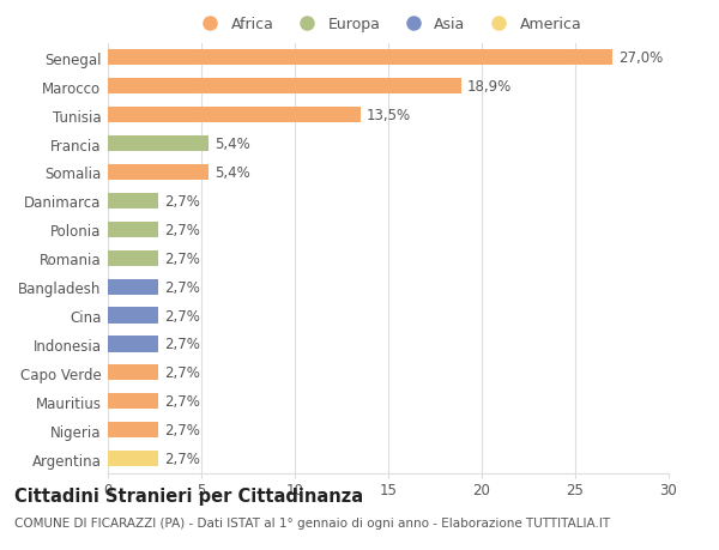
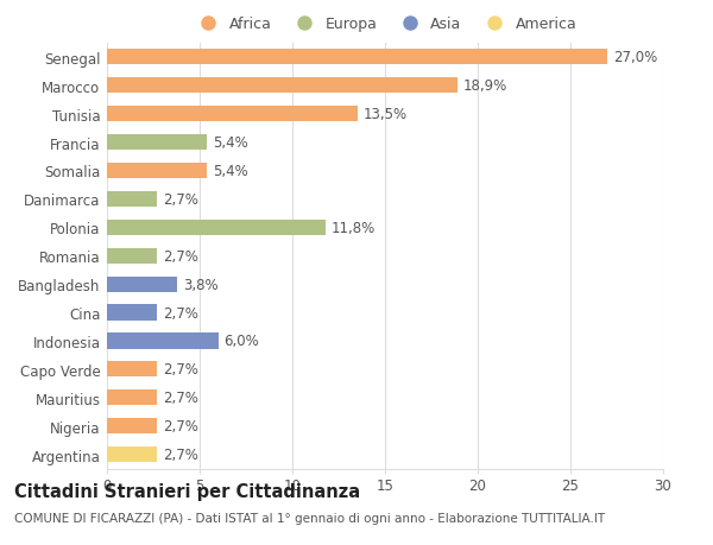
Polonia: 2,7% -> 11,8%
Bangladesh: 2,7% -> 3,8%
Indonesia: 2,7% -> 6,0%
